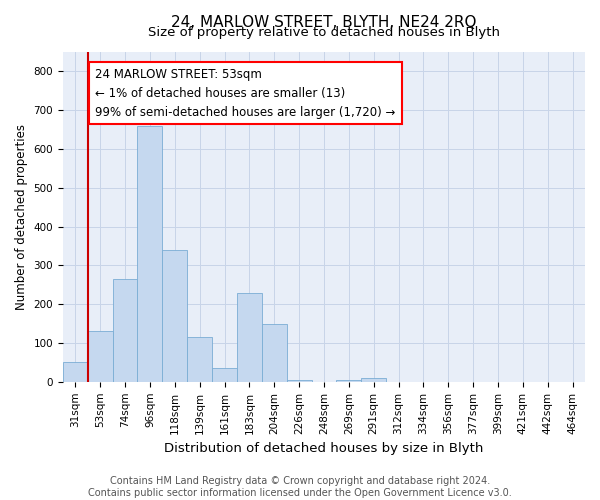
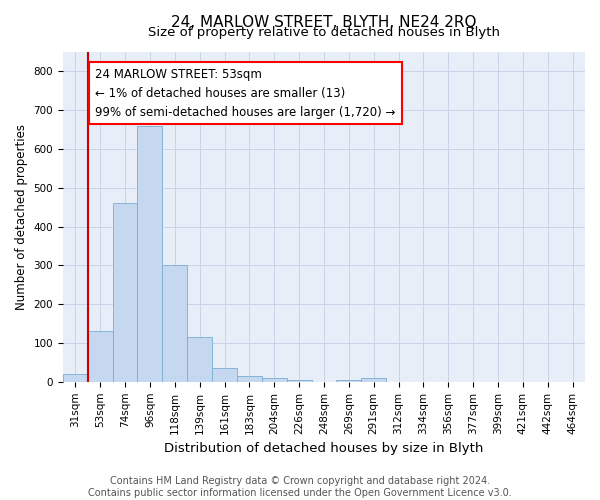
31sqm: 50 -> 20
74sqm: 265 -> 460
118sqm: 340 -> 300
183sqm: 230 -> 15
204sqm: 150 -> 10
